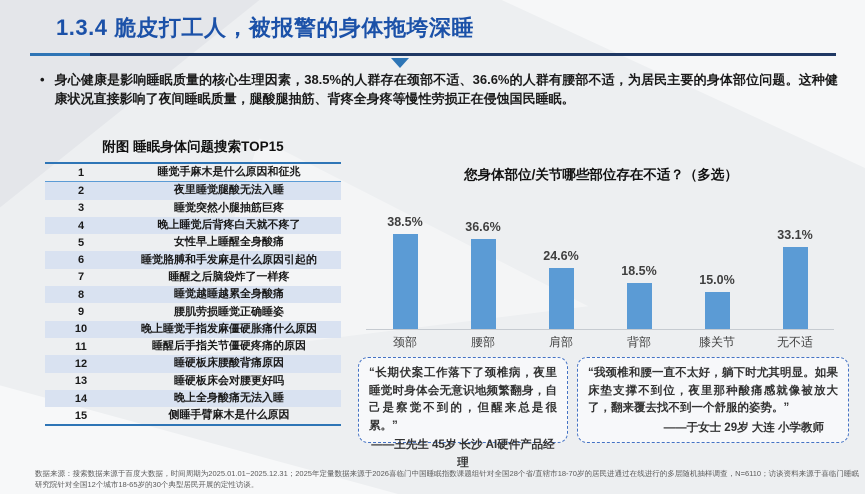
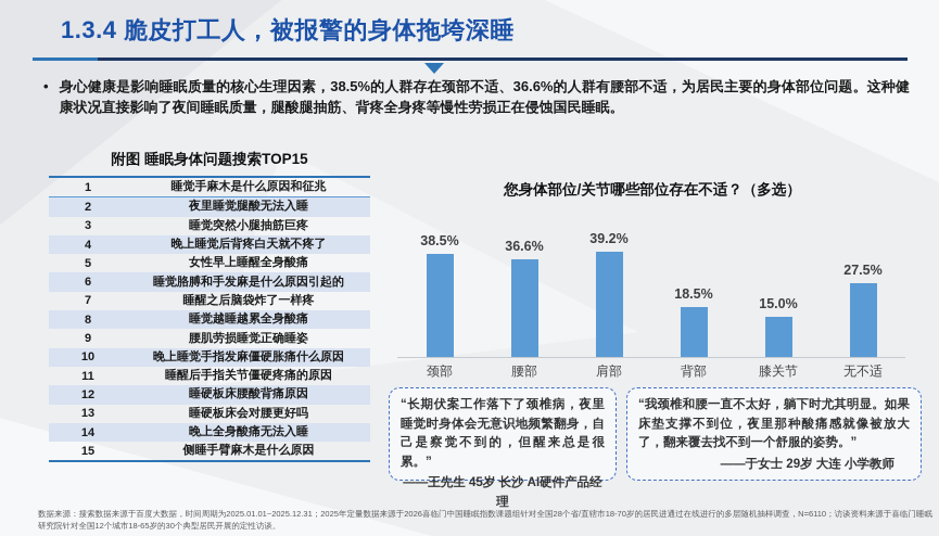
肩部: 24.6% -> 39.2%
无不适: 33.1% -> 27.5%
